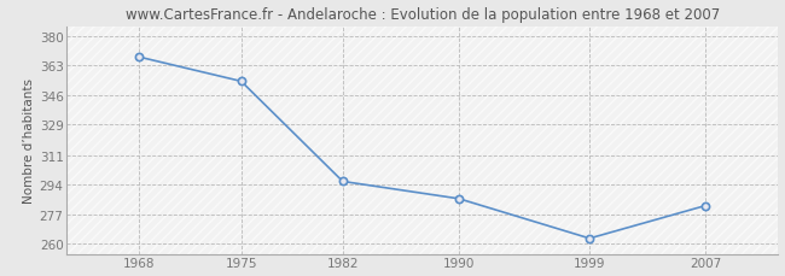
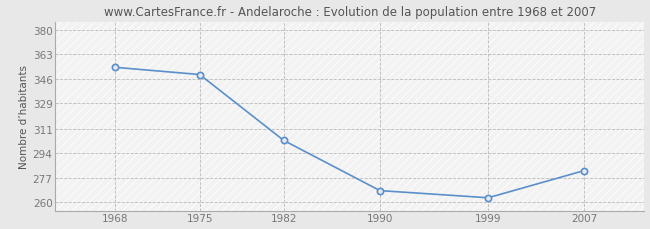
1968: 368 -> 354
1975: 354 -> 349
1982: 296 -> 303
1990: 286 -> 268
